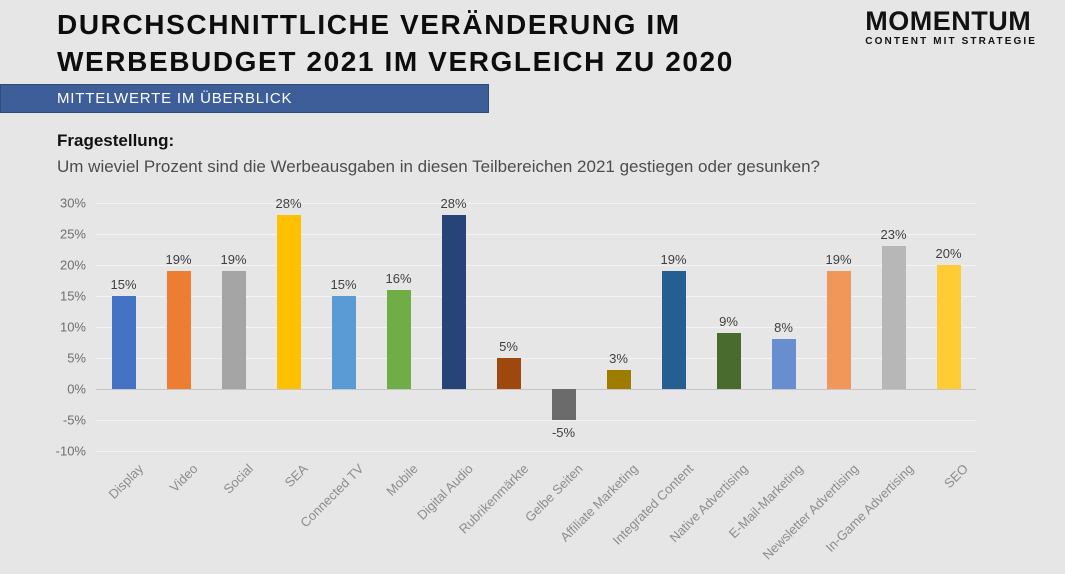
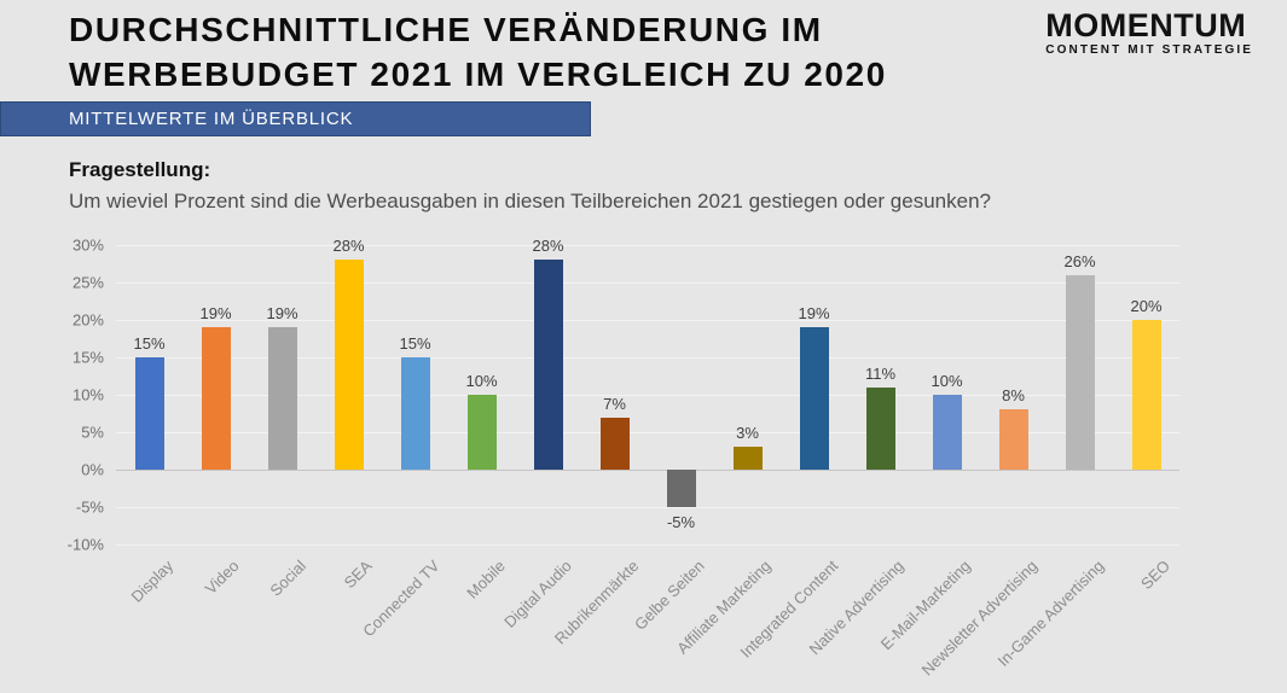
Mobile: 16% -> 10%
Rubrikenmärkte: 5% -> 7%
Native Advertising: 9% -> 11%
E-Mail-Marketing: 8% -> 10%
Newsletter Advertising: 19% -> 8%
In-Game Advertising: 23% -> 26%
